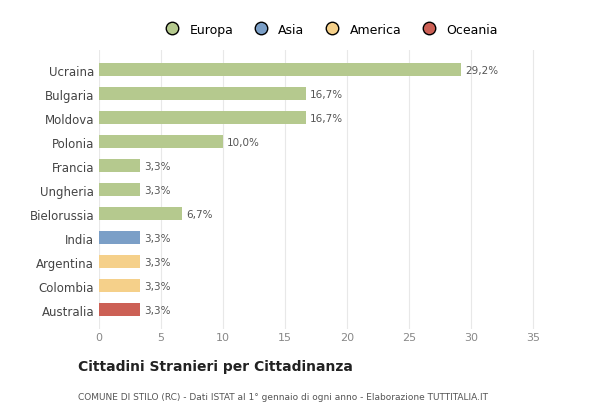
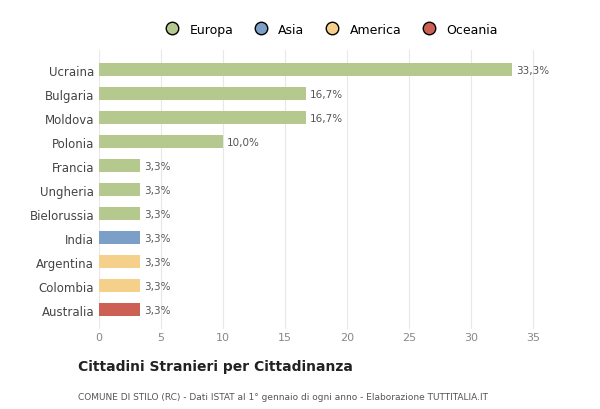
Ucraina: 29,2% -> 33,3%
Bielorussia: 6,7% -> 3,3%
